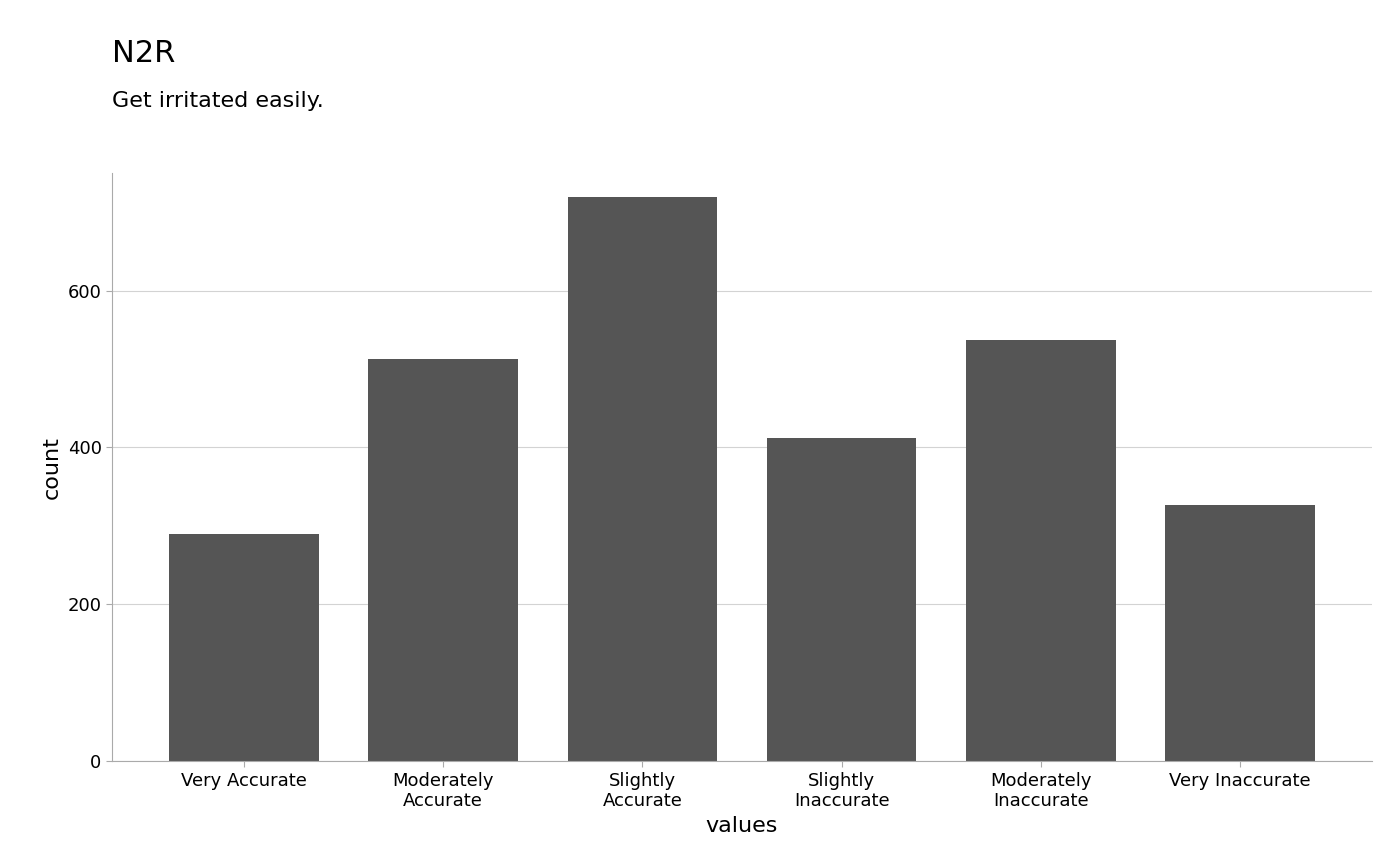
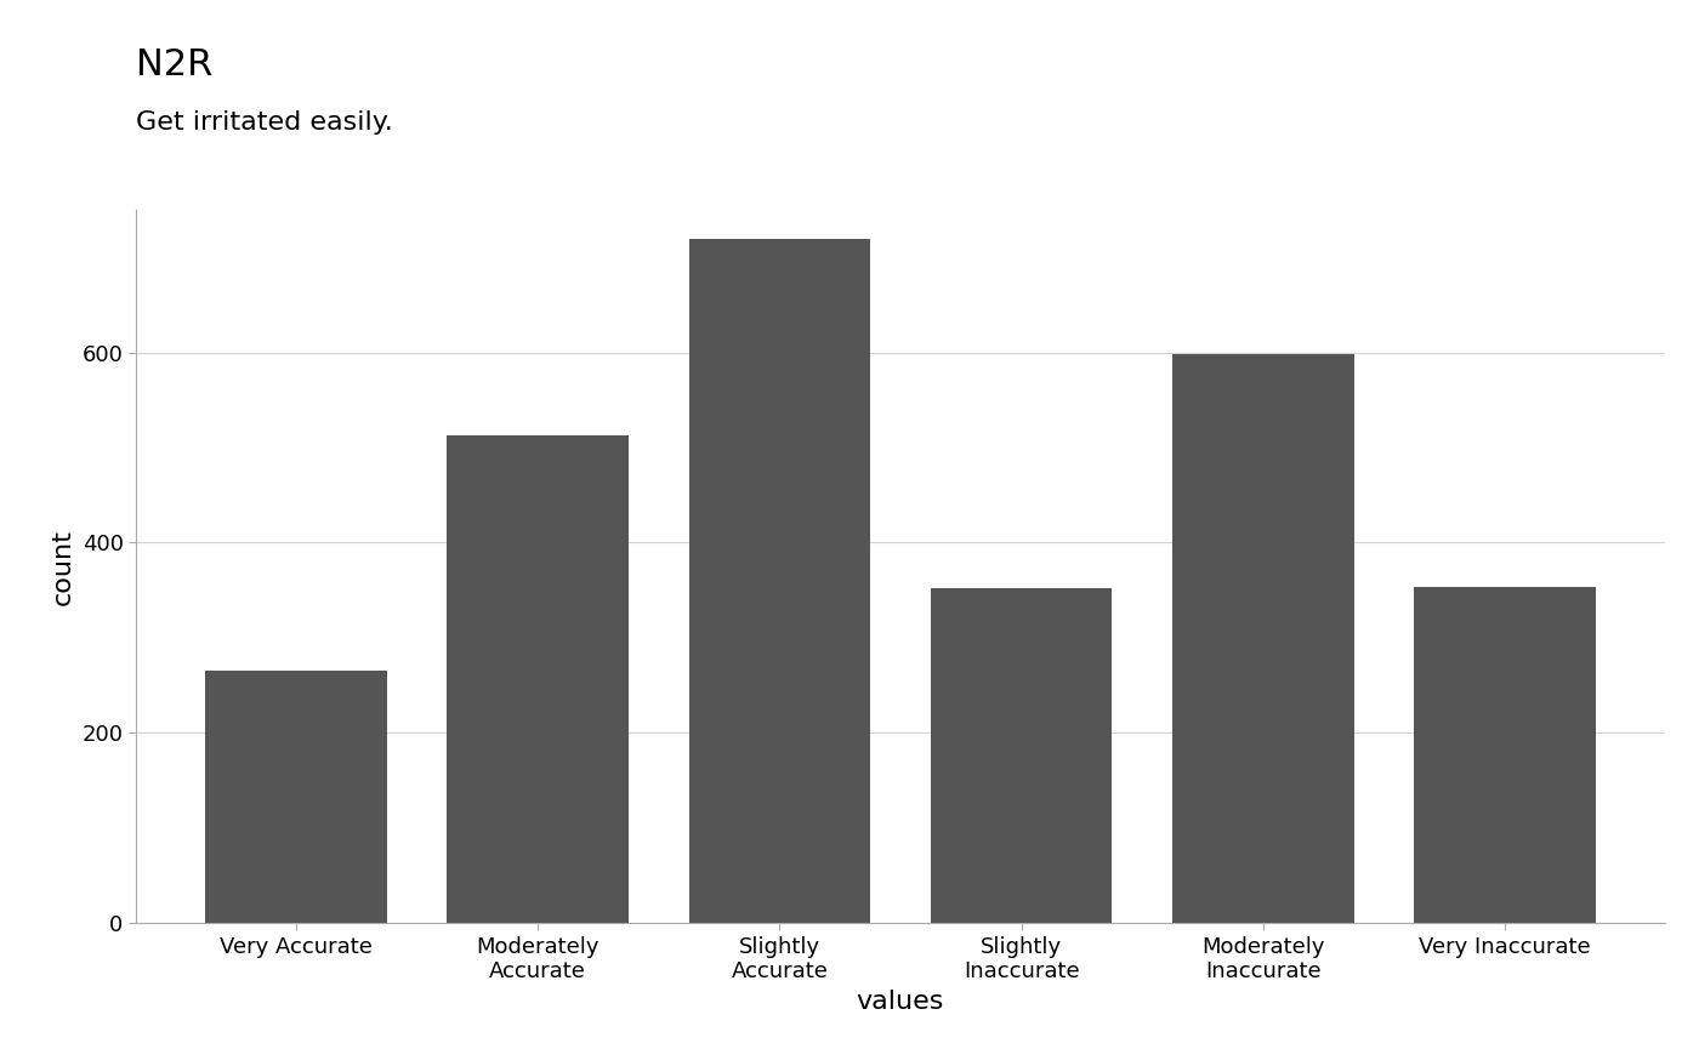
Very Accurate: 290 -> 266
Slightly Inaccurate: 412 -> 352
Moderately Inaccurate: 537 -> 598
Very Inaccurate: 327 -> 354
